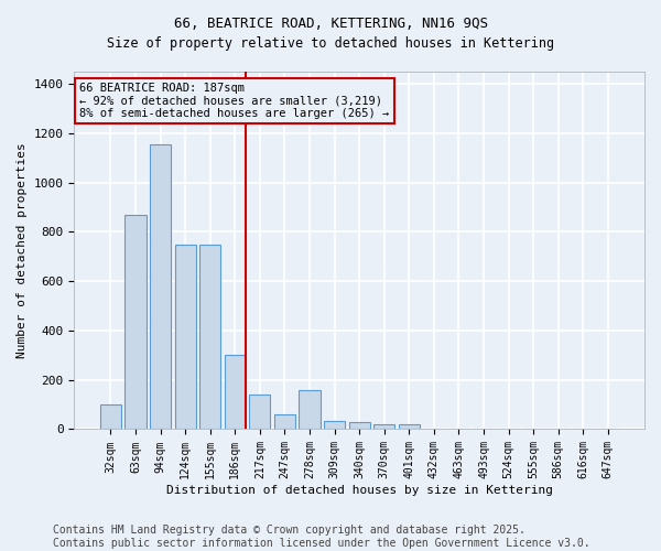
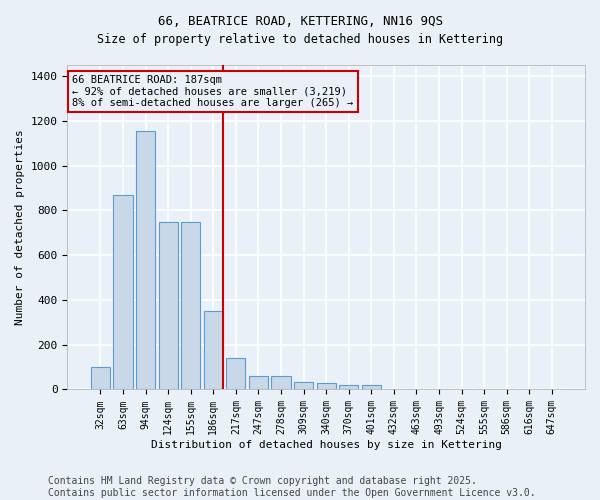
186sqm: 300 -> 350
278sqm: 160 -> 58
